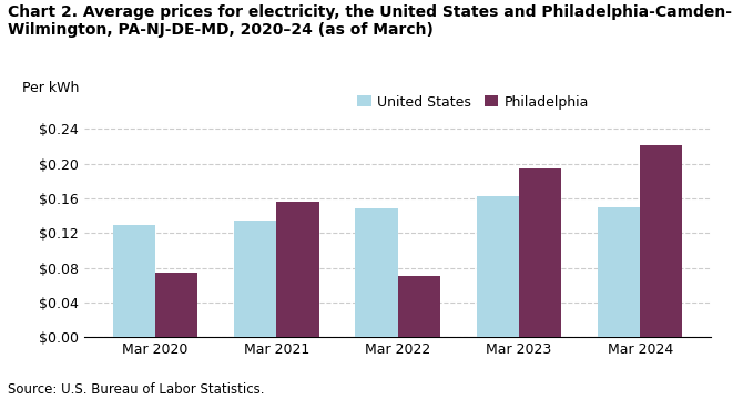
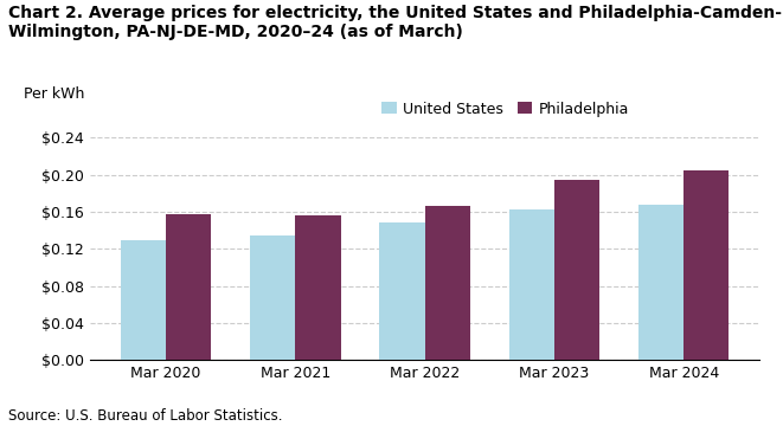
Philadelphia/Mar 2020: $0.074 -> $0.157
Philadelphia/Mar 2022: $0.070 -> $0.167
United States/Mar 2024: $0.150 -> $0.168
Philadelphia/Mar 2024: $0.222 -> $0.205
